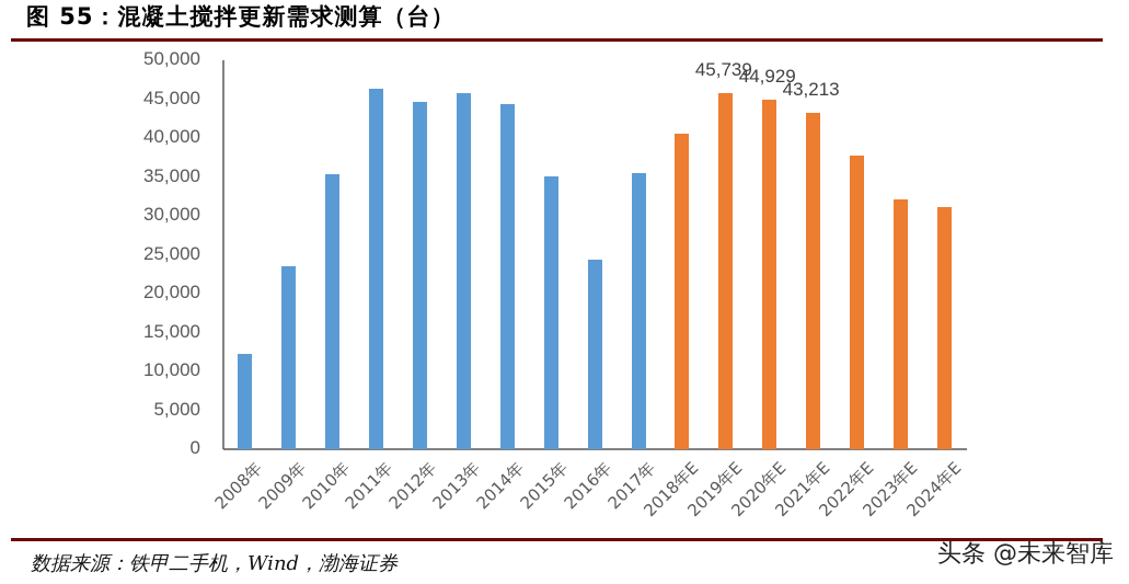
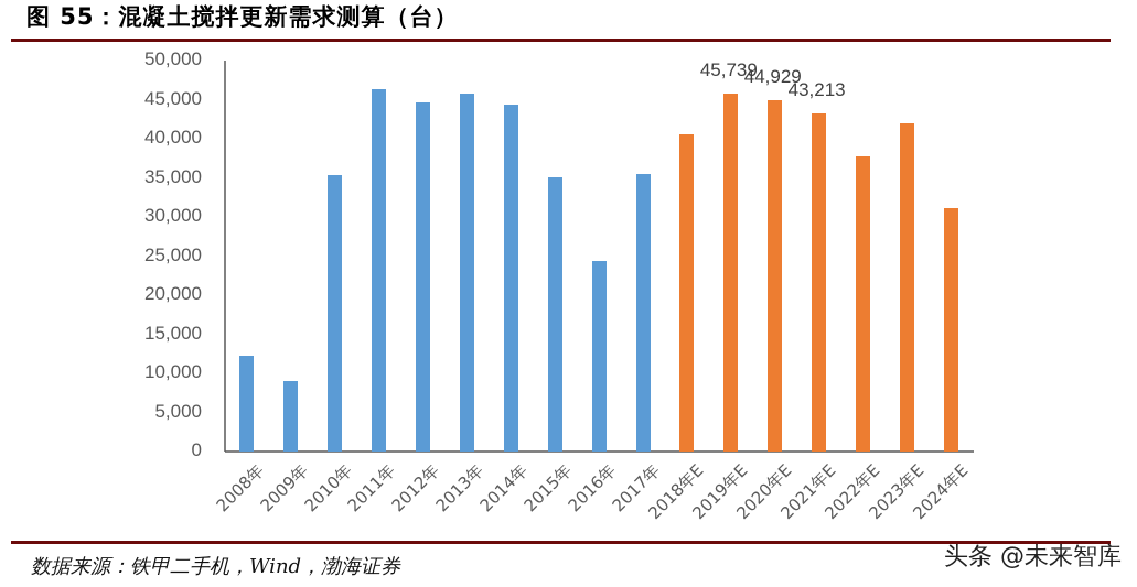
2009年: 24000 -> 9000
2023年E: 32000 -> 42000
